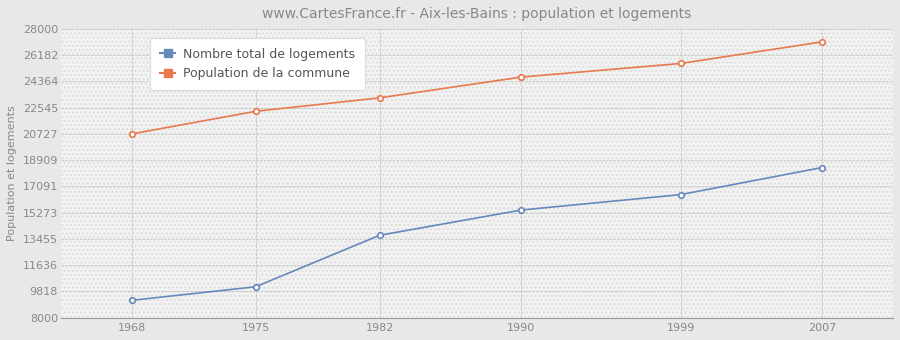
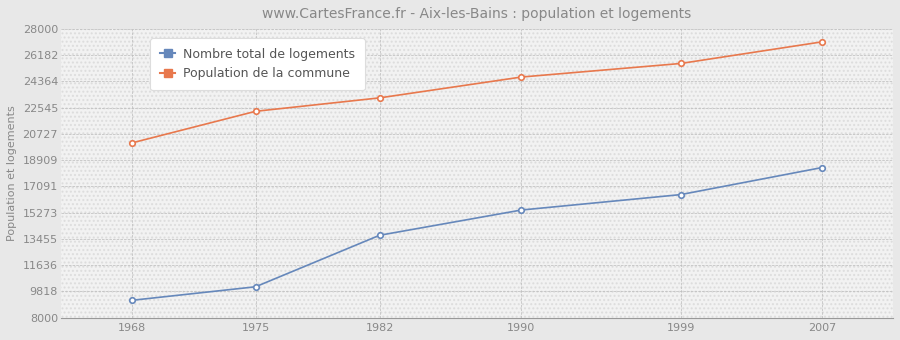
Population de la commune/1968: 20700 -> 20100
